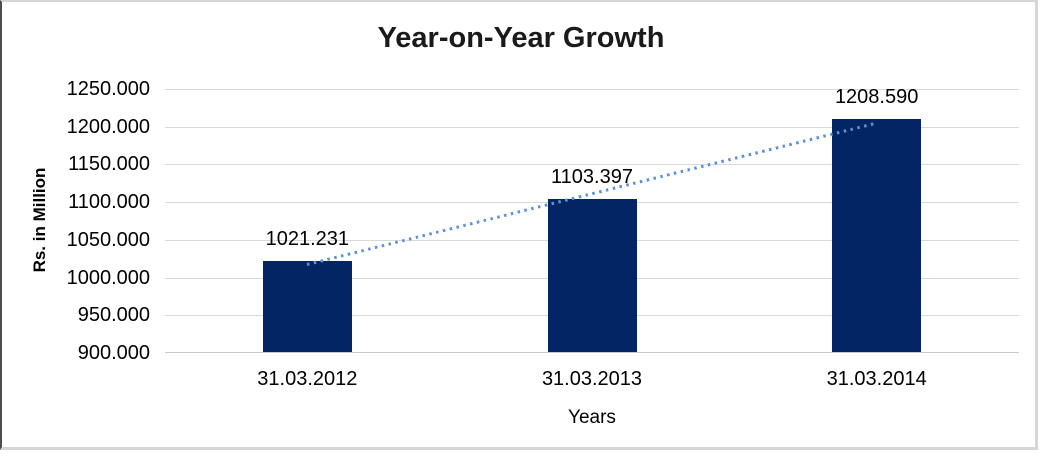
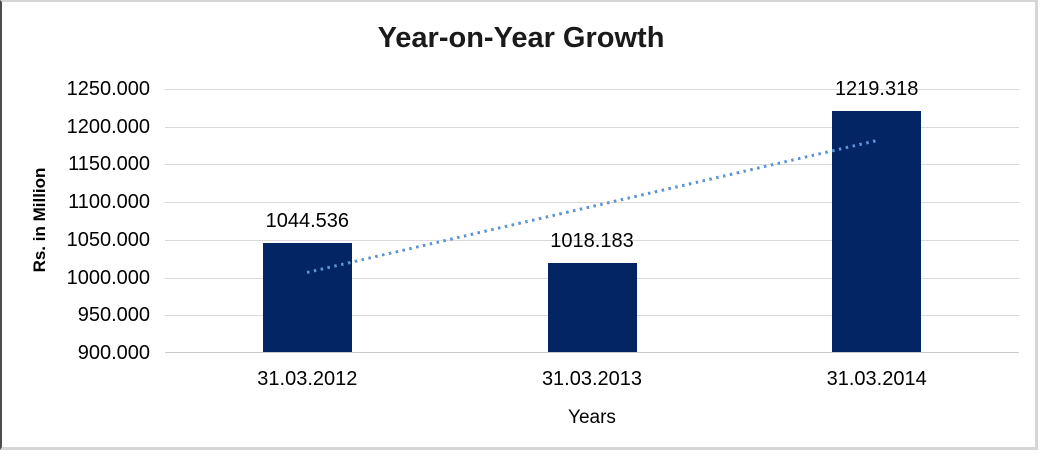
31.03.2012: 1021.231 -> 1044.536
31.03.2013: 1103.397 -> 1018.183
31.03.2014: 1208.590 -> 1219.318
